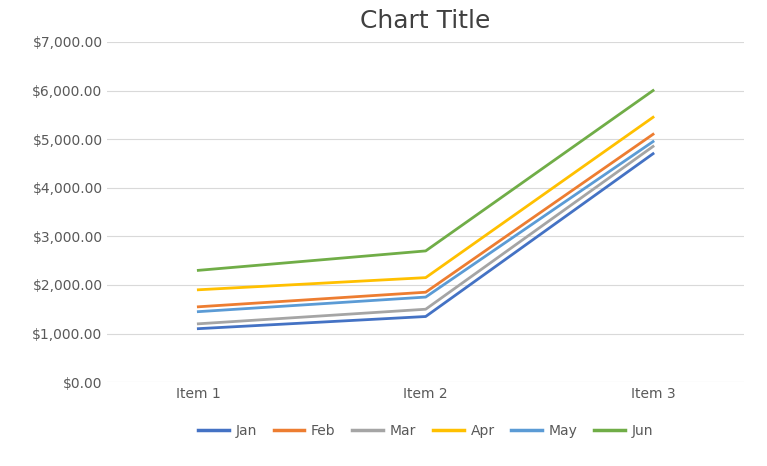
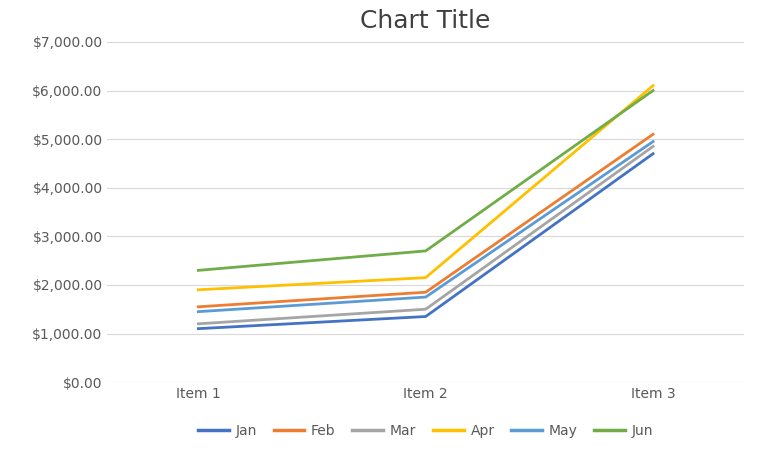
Apr/Item 3: $5,450 -> $6,100
